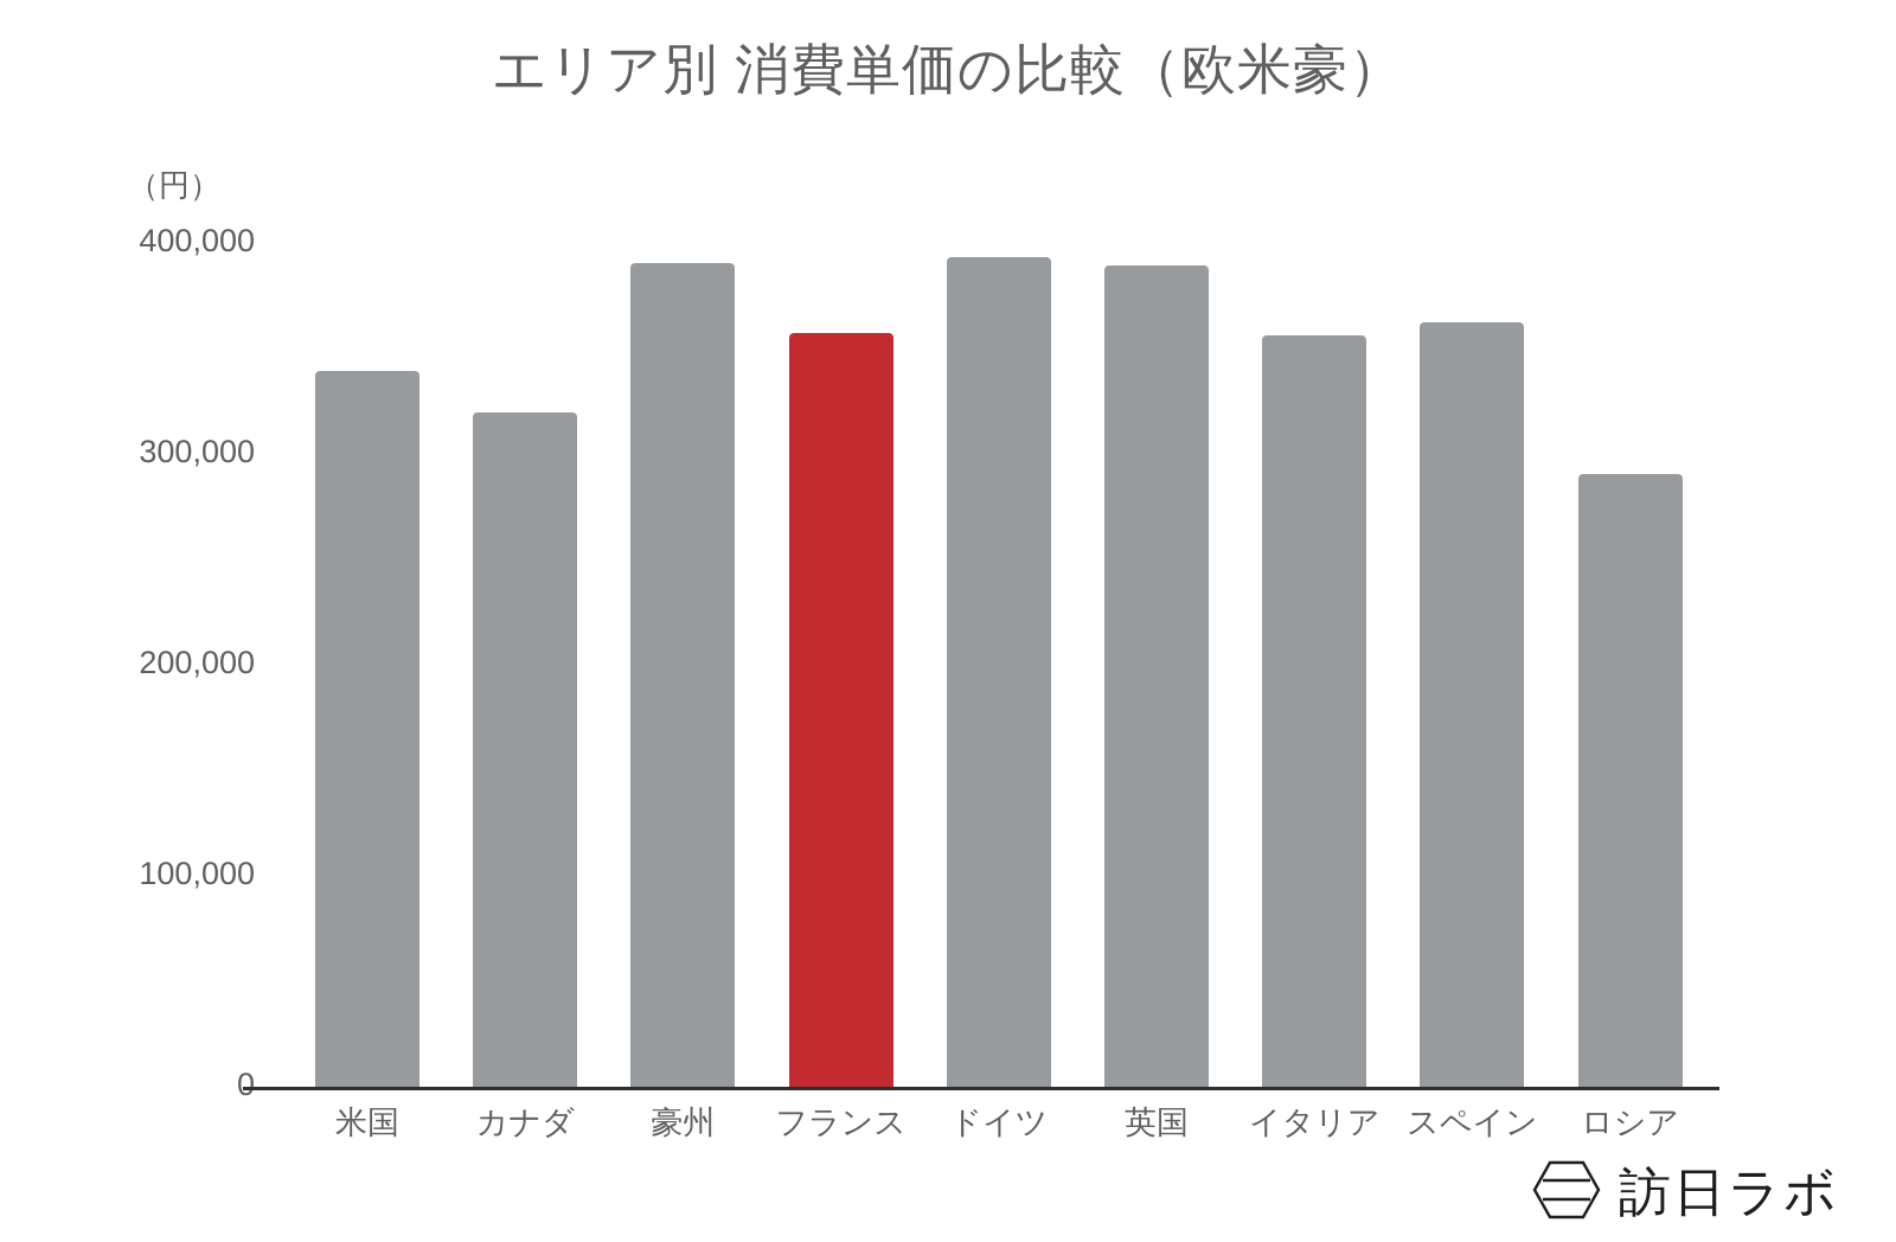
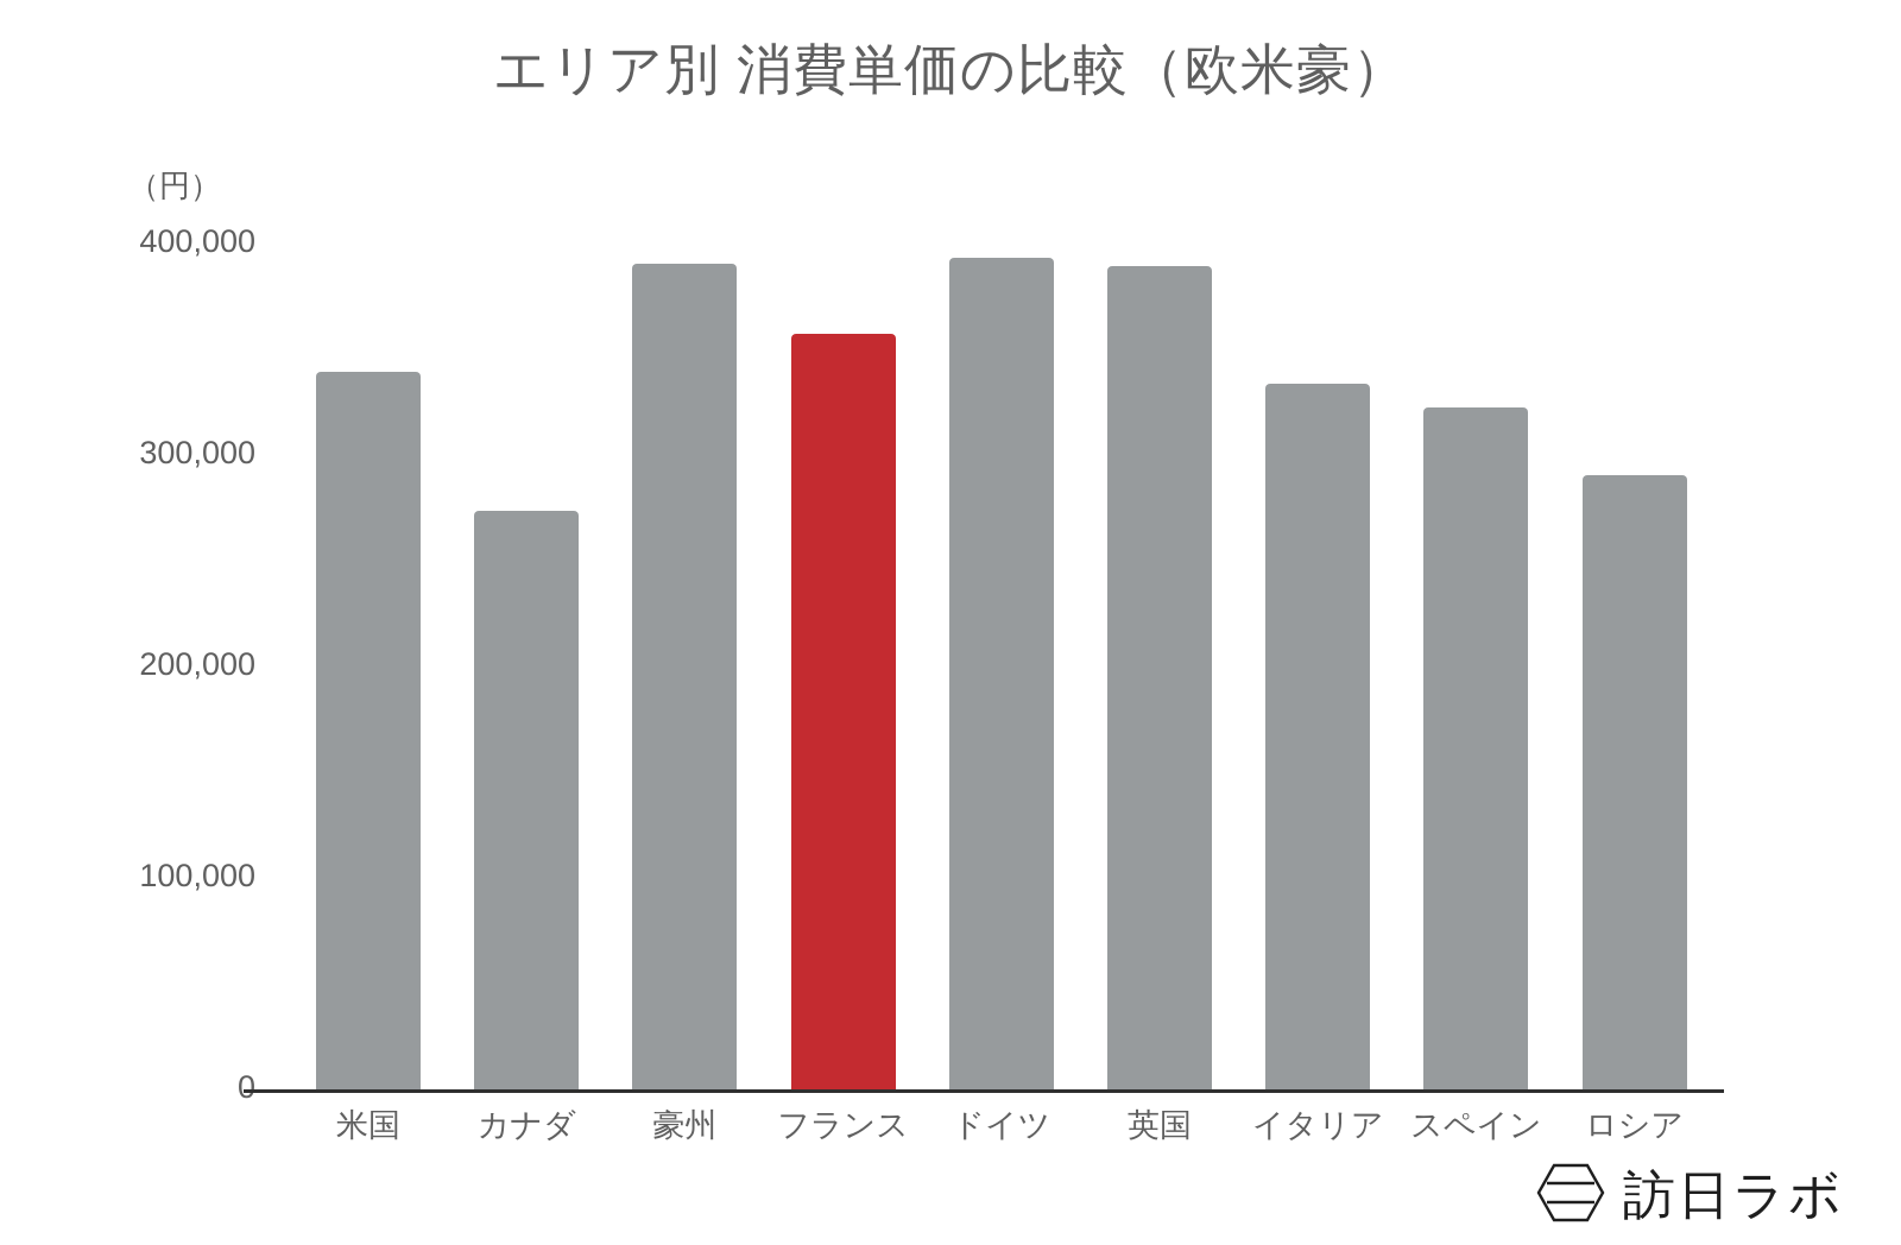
カナダ: 320000 -> 274000
イタリア: 357000 -> 334000
スペイン: 363000 -> 323000
